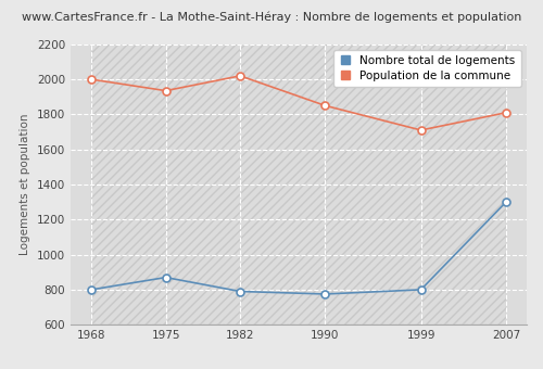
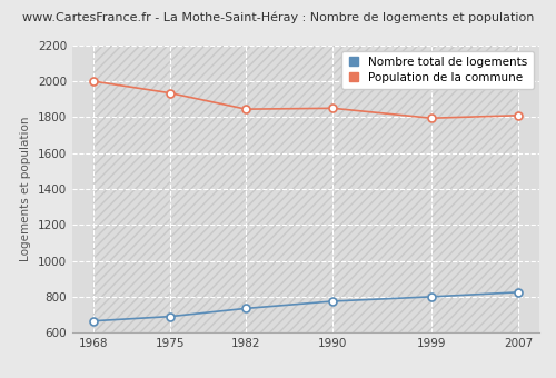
Nombre total de logements/1968: 800 -> 660
Nombre total de logements/1975: 870 -> 690
Nombre total de logements/1982: 790 -> 740
Population de la commune/1982: 2020 -> 1840
Population de la commune/1999: 1710 -> 1800
Nombre total de logements/2007: 1300 -> 820
